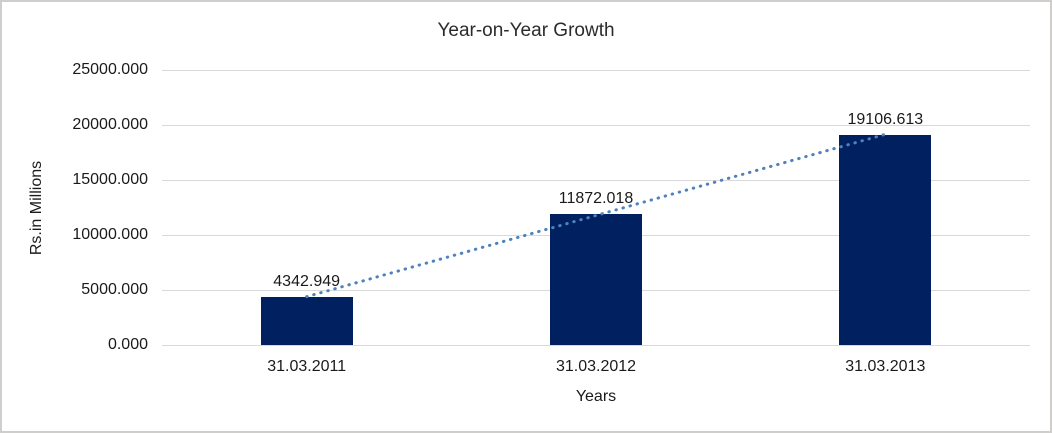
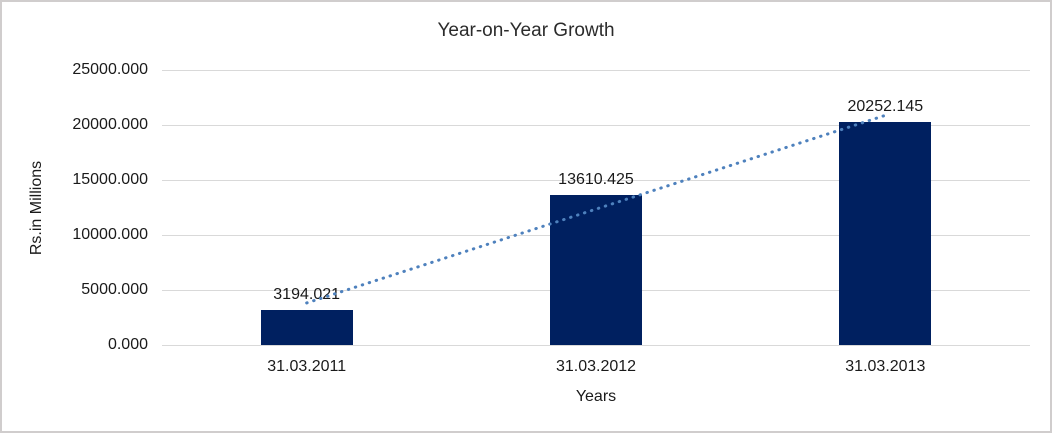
31.03.2011: 4342.949 -> 3194.021
31.03.2012: 11872.018 -> 13610.425
31.03.2013: 19106.613 -> 20252.145
